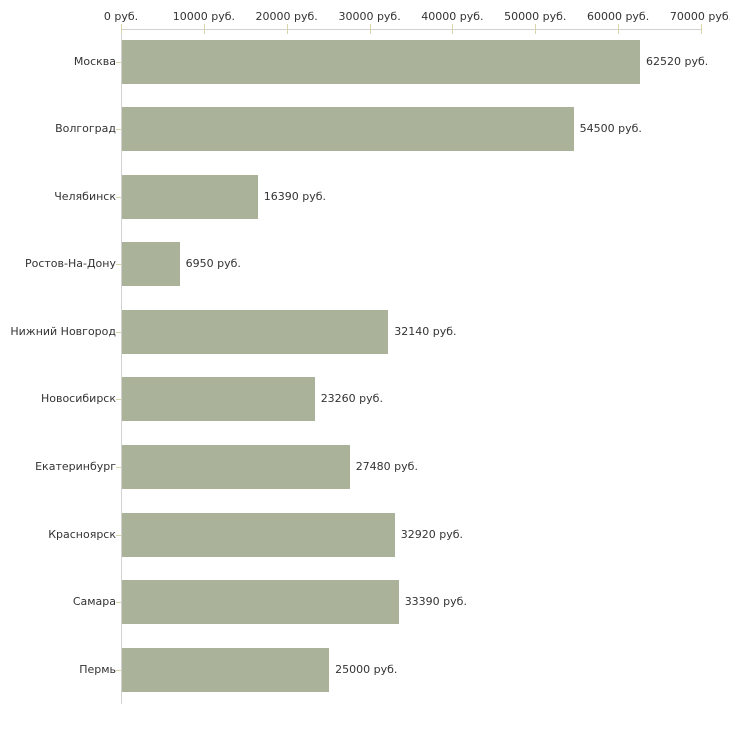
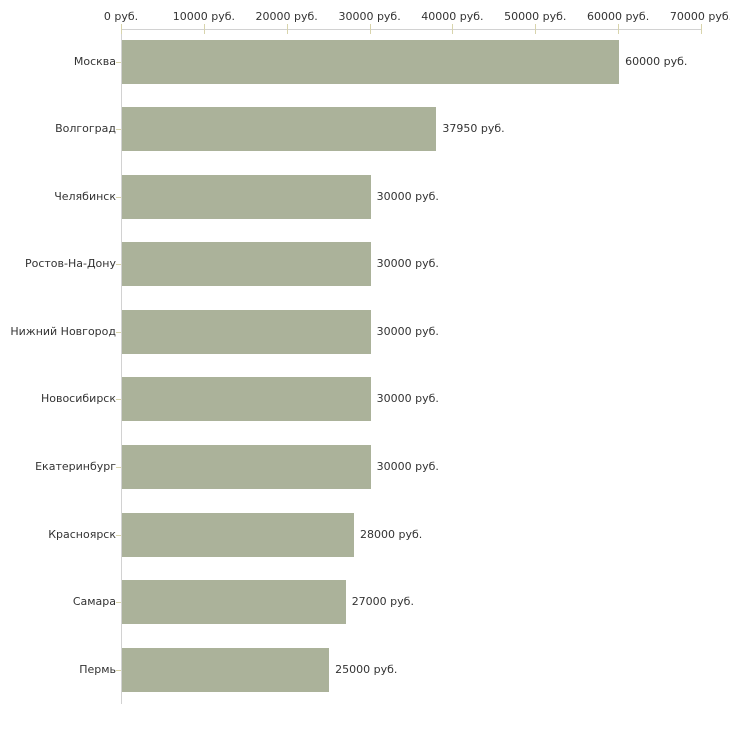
Москва: 62520 -> 60000
Волгоград: 54500 -> 37950
Челябинск: 16390 -> 30000
Ростов-На-Дону: 6950 -> 30000
Нижний Новгород: 32140 -> 30000
Новосибирск: 23260 -> 30000
Екатеринбург: 27480 -> 30000
Красноярск: 32920 -> 28000
Самара: 33390 -> 27000
